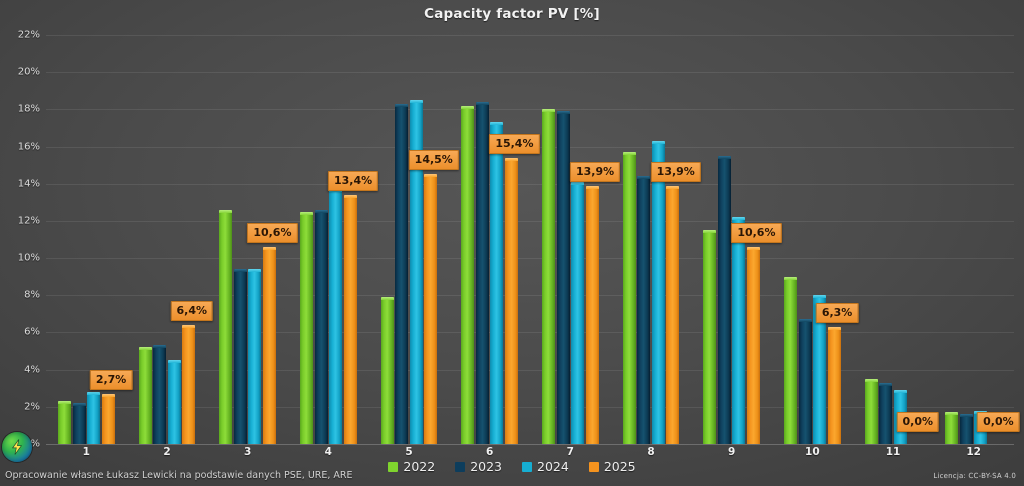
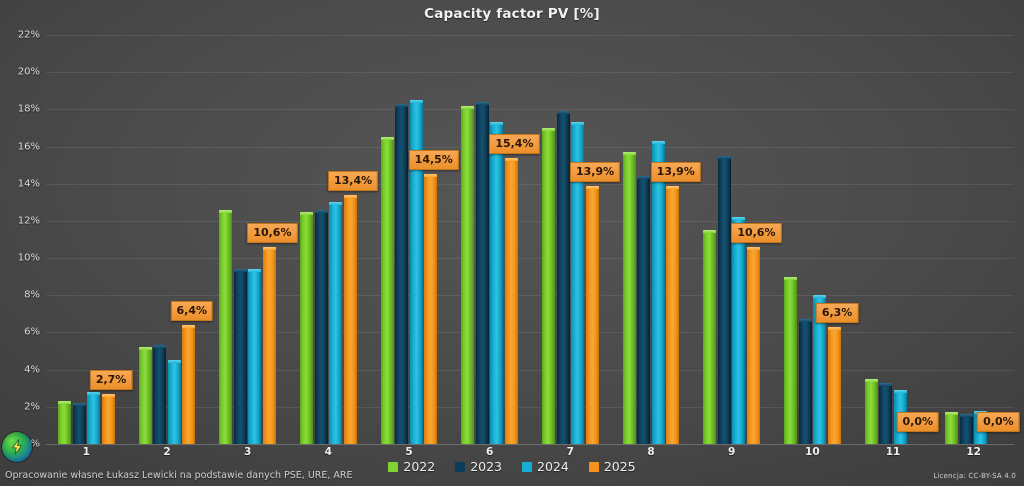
2024/4: 13.7% -> 13.0%
2022/5: 7.9% -> 16.5%
2022/7: 18.0% -> 17.0%
2024/7: 14.1% -> 17.3%
